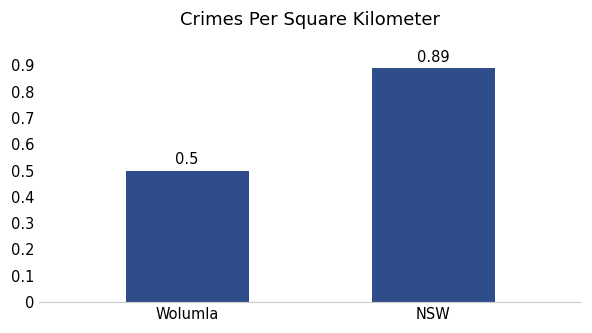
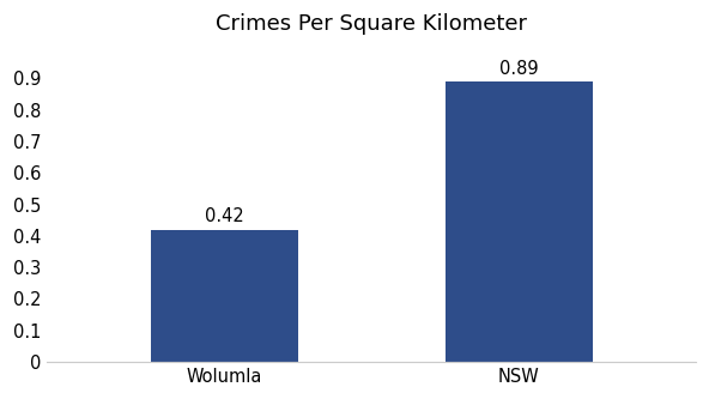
Wolumla: 0.5 -> 0.42
